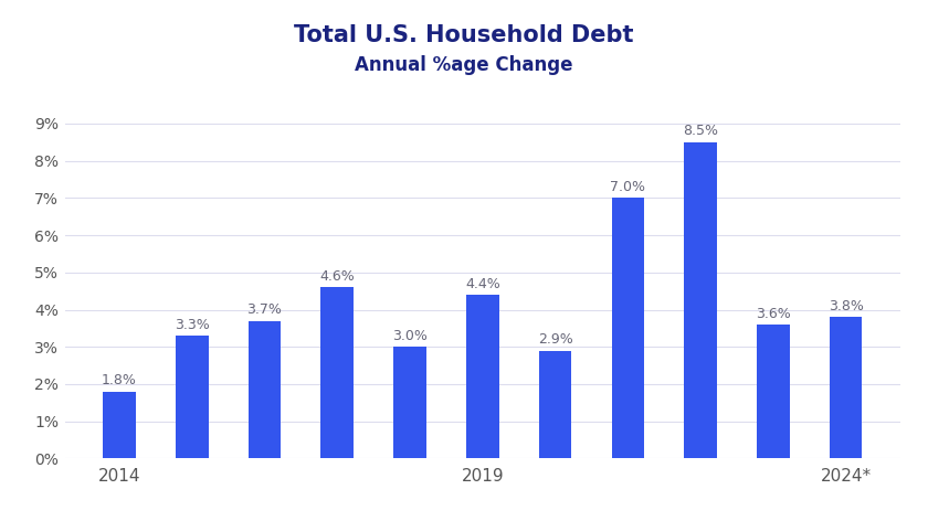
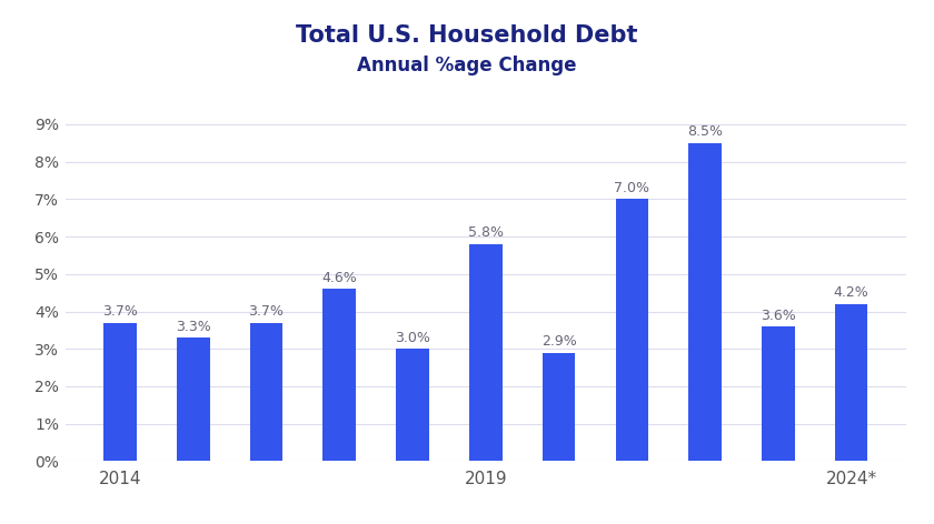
2014: 1.8% -> 3.7%
2019: 4.4% -> 5.8%
2024*: 3.8% -> 4.2%
